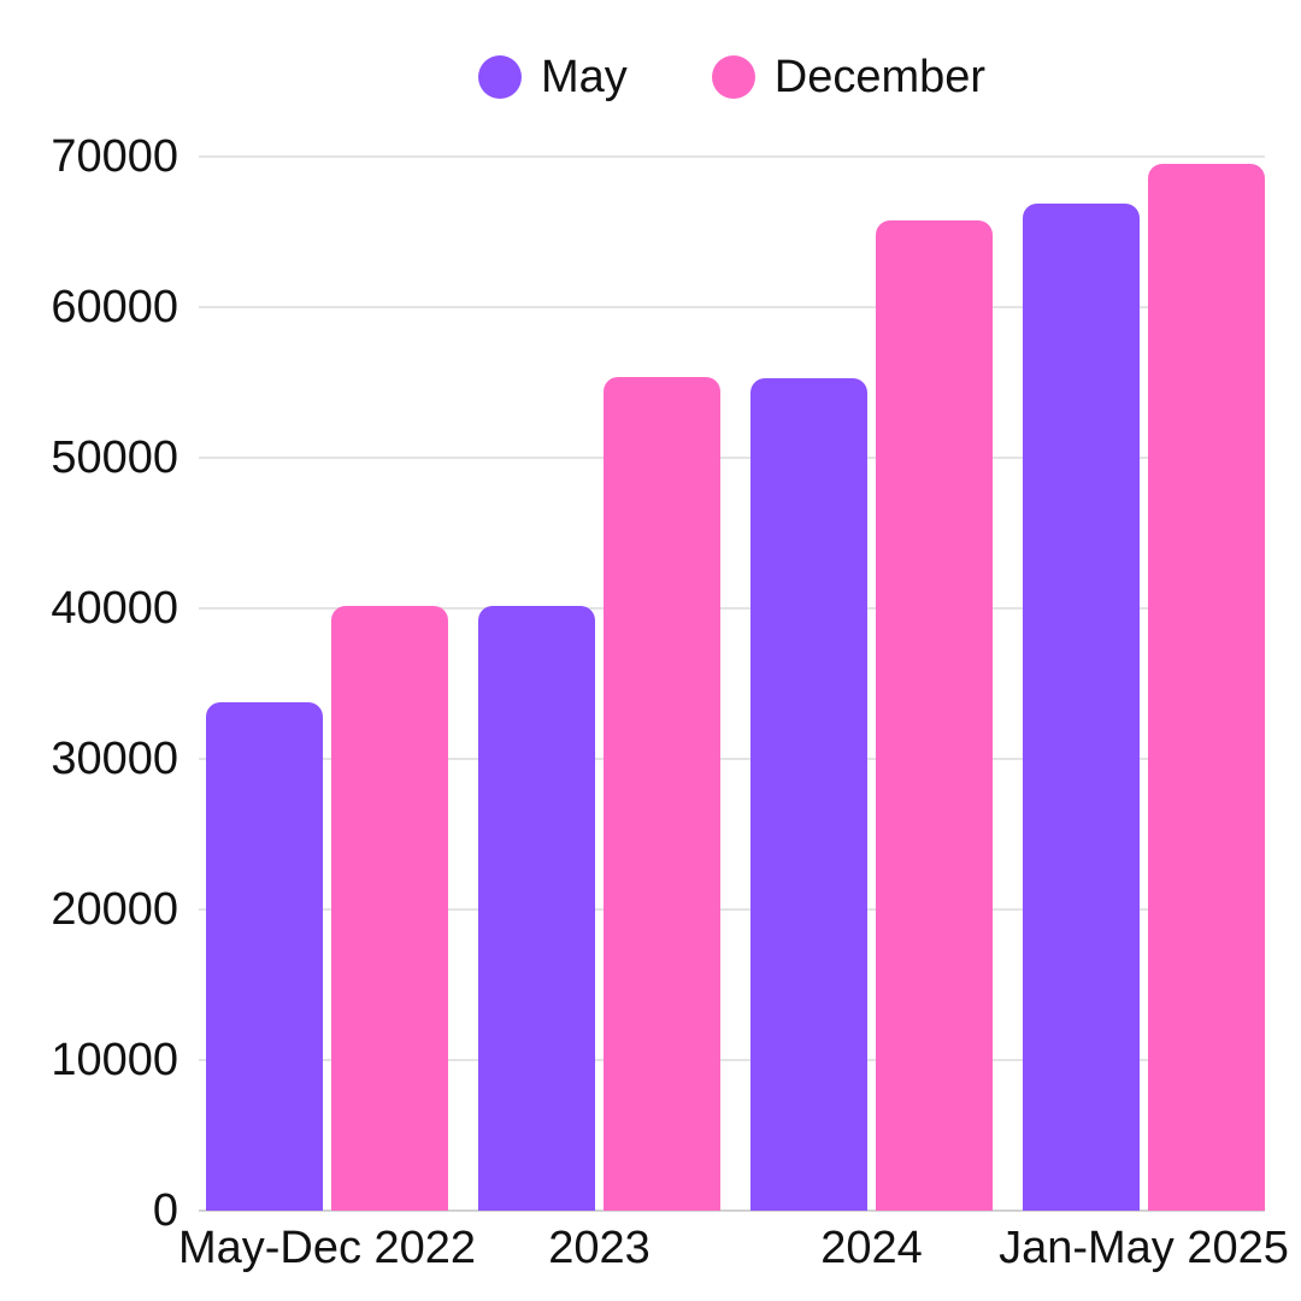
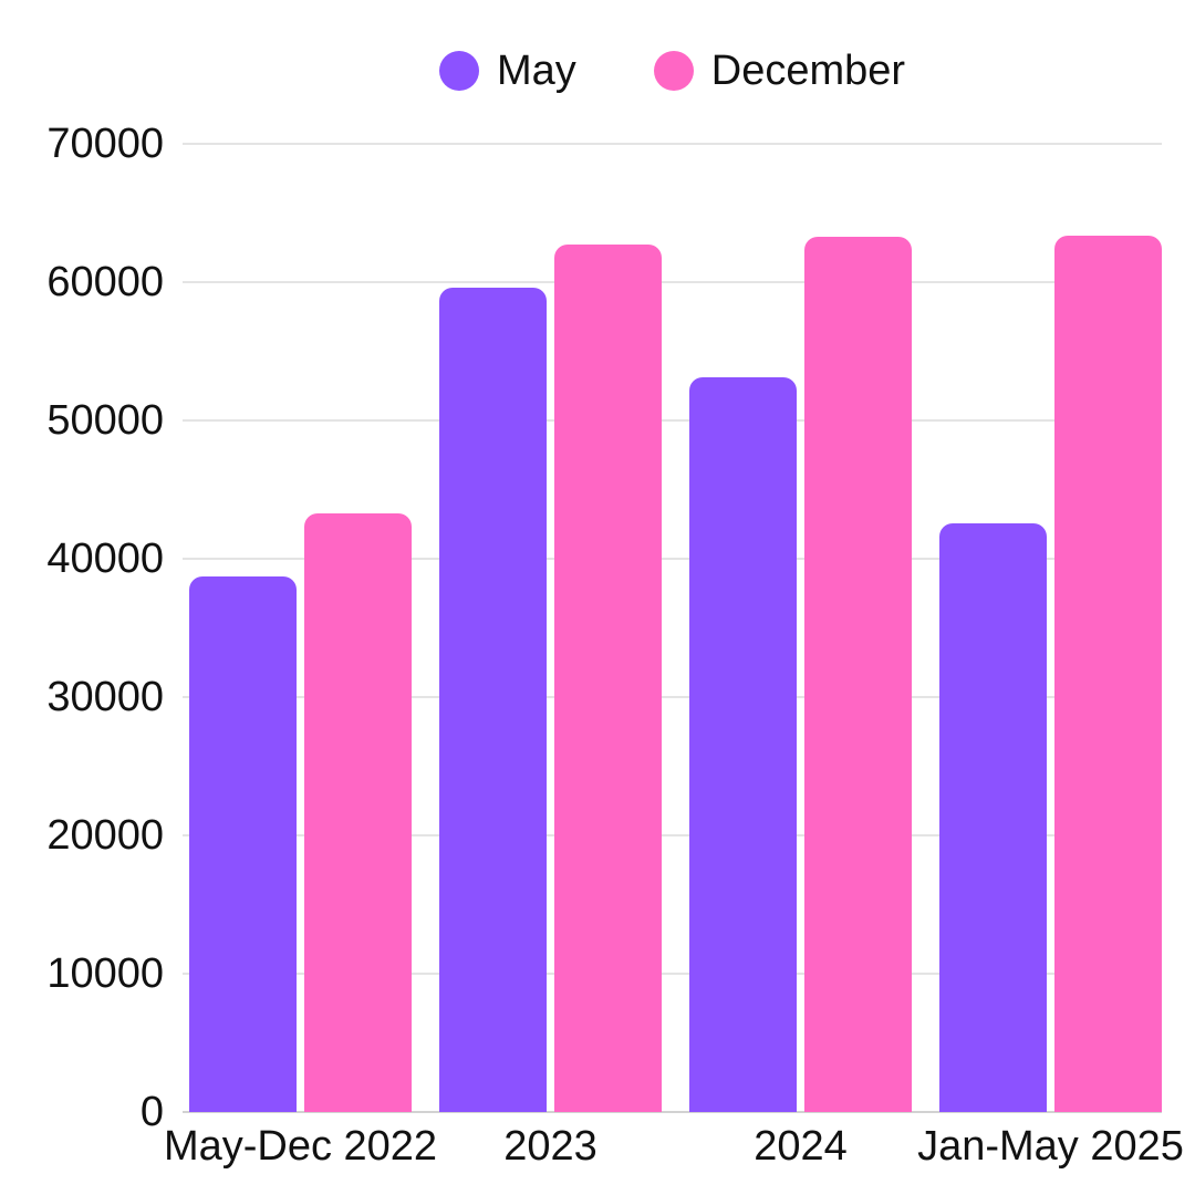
May/May-Dec 2022: 33800 -> 38700
December/May-Dec 2022: 40200 -> 43300
May/2023: 40200 -> 59600
December/2023: 55400 -> 62700
May/2024: 55300 -> 53100
December/2024: 65800 -> 63300
May/Jan-May 2025: 66900 -> 42600
December/Jan-May 2025: 69500 -> 63400
